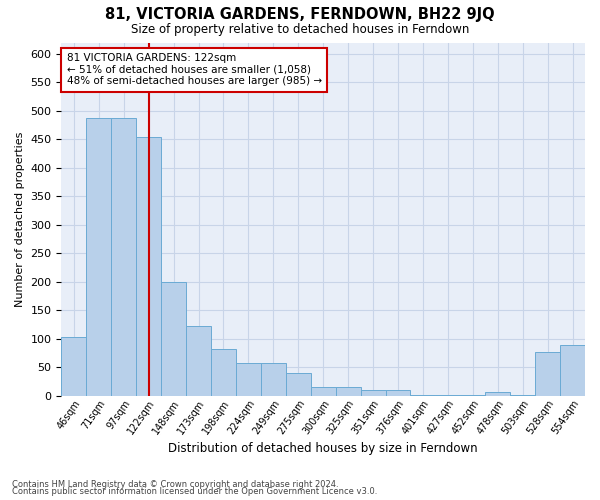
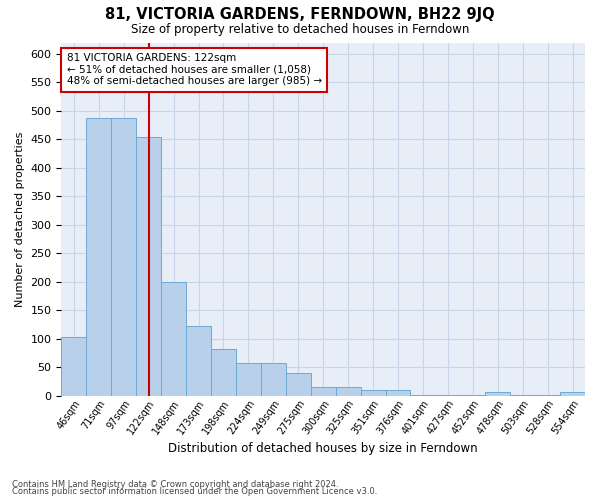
528sqm: 76 -> 1
554sqm: 88 -> 6
